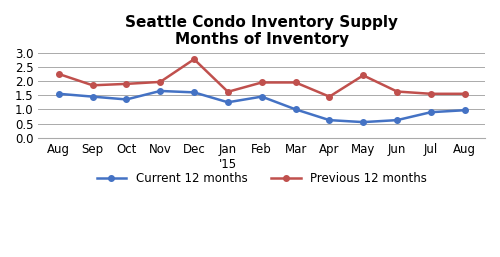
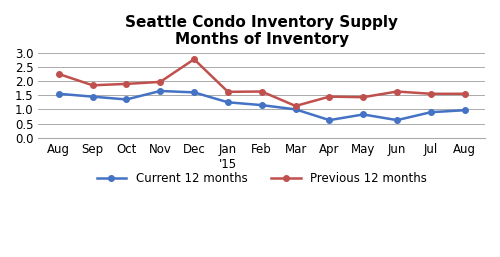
Current 12 months/Feb: 1.45 -> 1.15
Previous 12 months/Feb: 1.95 -> 1.63
Previous 12 months/Mar: 1.95 -> 1.12
Current 12 months/May: 0.55 -> 0.82
Previous 12 months/May: 2.20 -> 1.43
